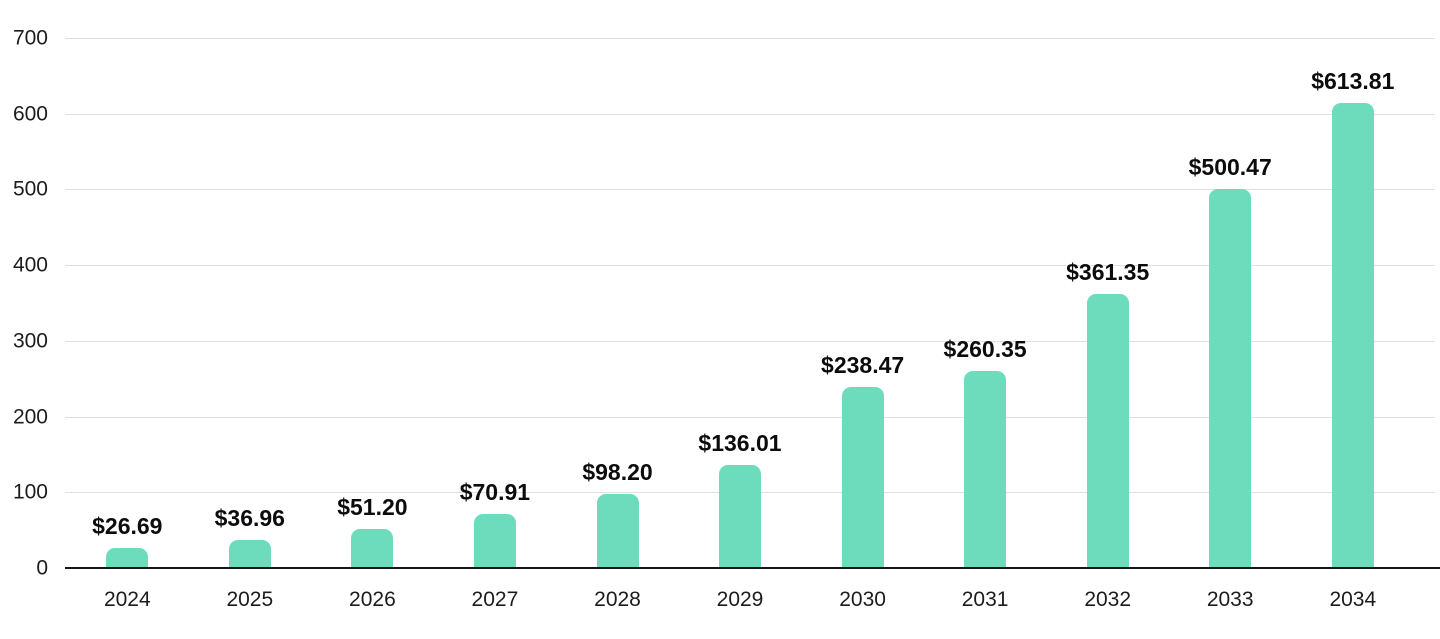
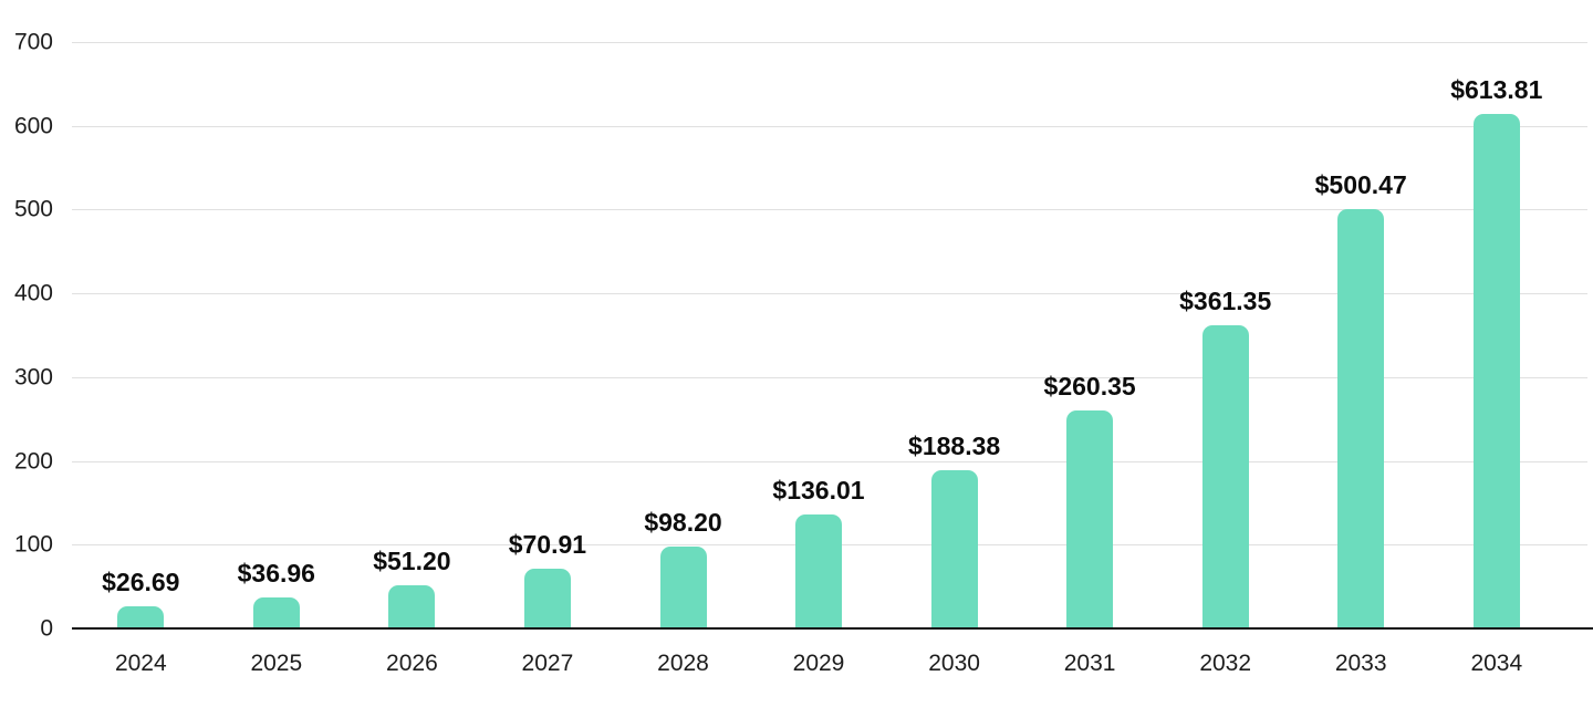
2030: $238.47 -> $188.38
